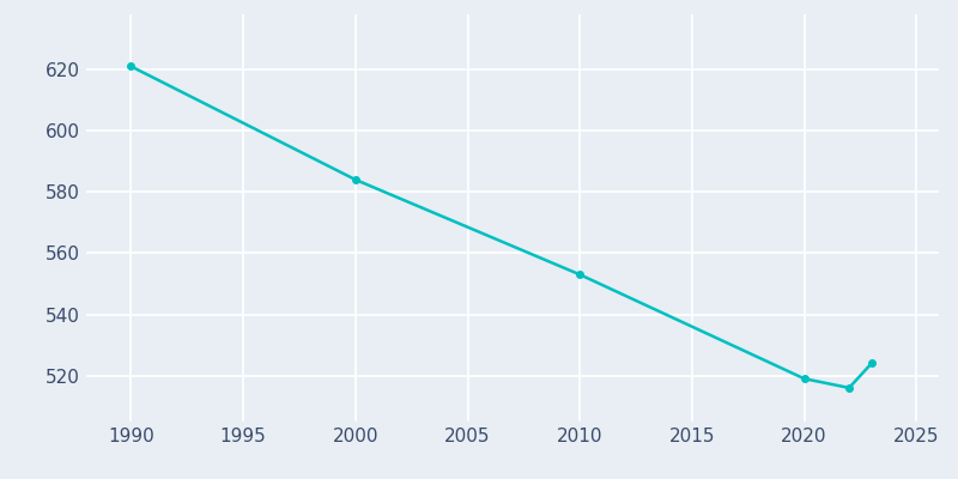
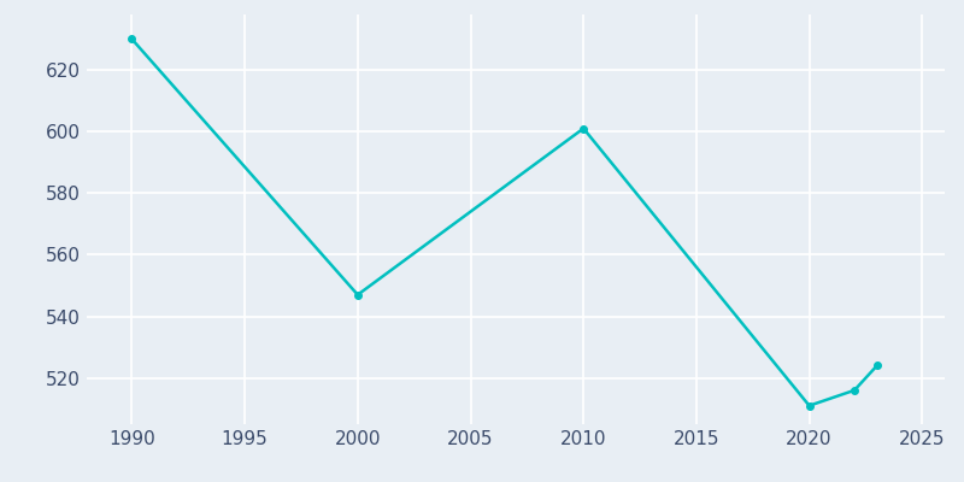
1990: 621 -> 630
2000: 584 -> 547
2010: 553 -> 601
2020: 519 -> 511
